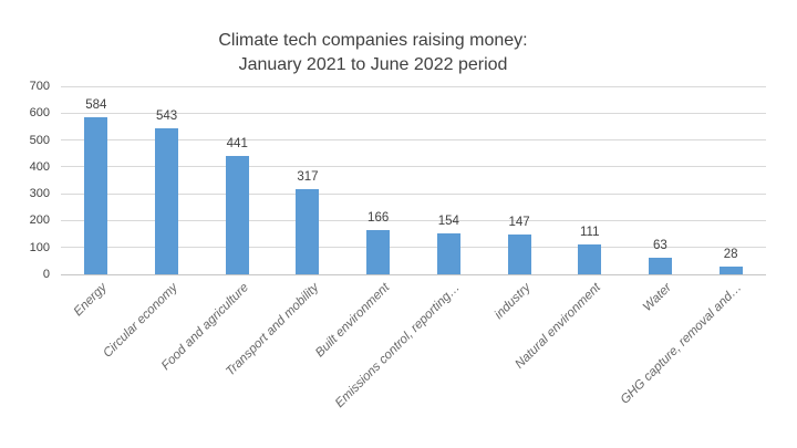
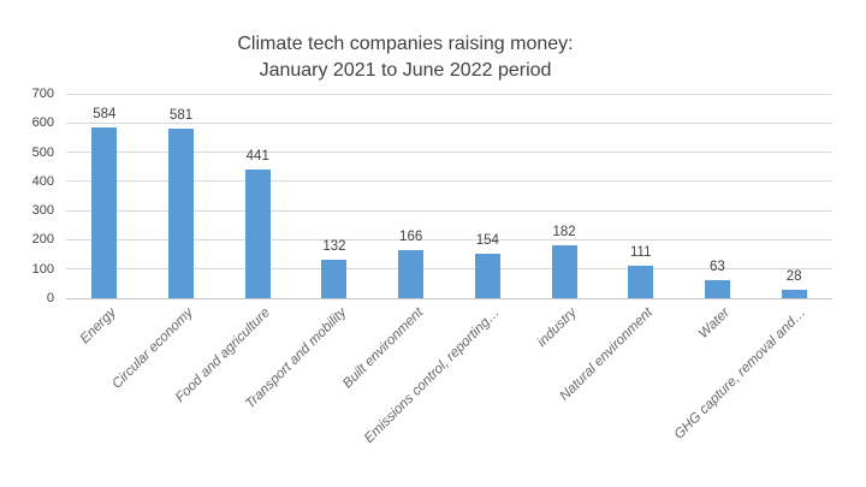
Circular economy: 543 -> 581
Transport and mobility: 317 -> 132
industry: 147 -> 182
